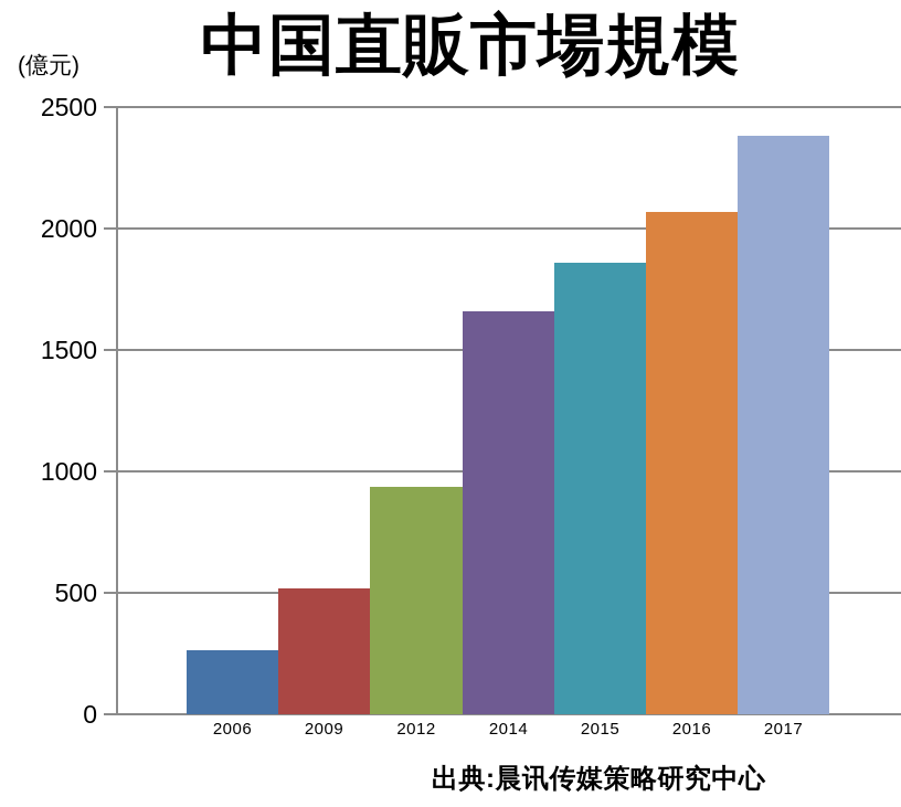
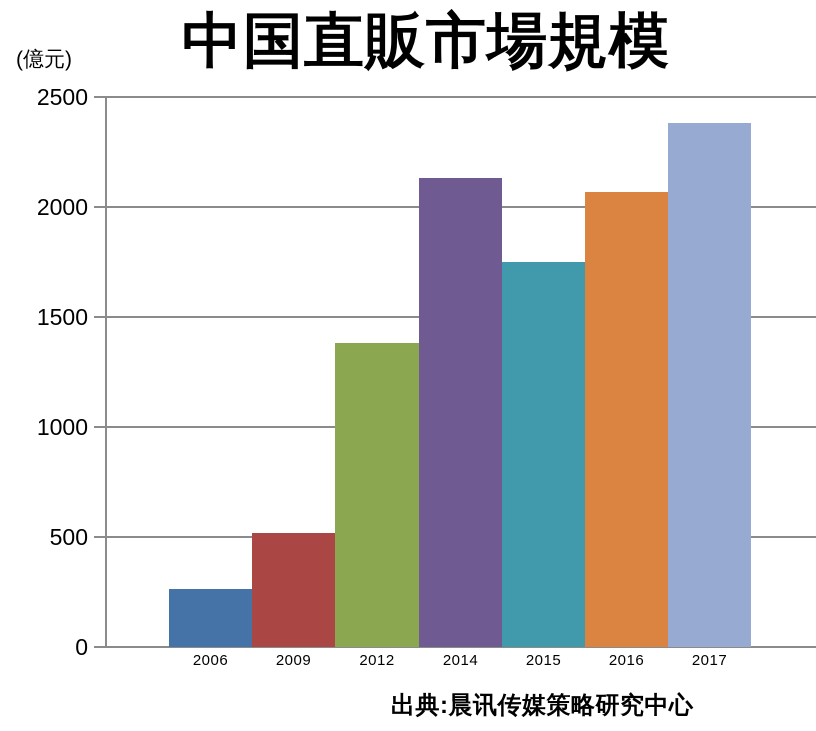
2012: 940 -> 1380
2014: 1660 -> 2130
2015: 1860 -> 1750
